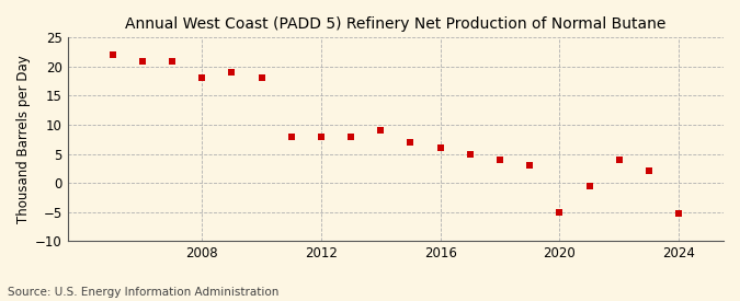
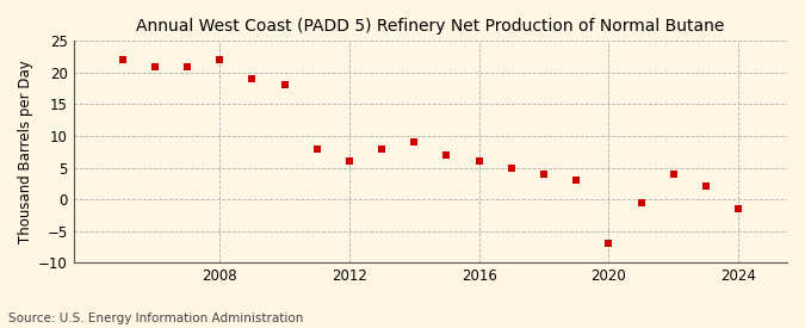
2008: 18.0 -> 22.0
2012: 8.0 -> 6.0
2020: -5.0 -> -7.0
2024: -5.2 -> -1.5
